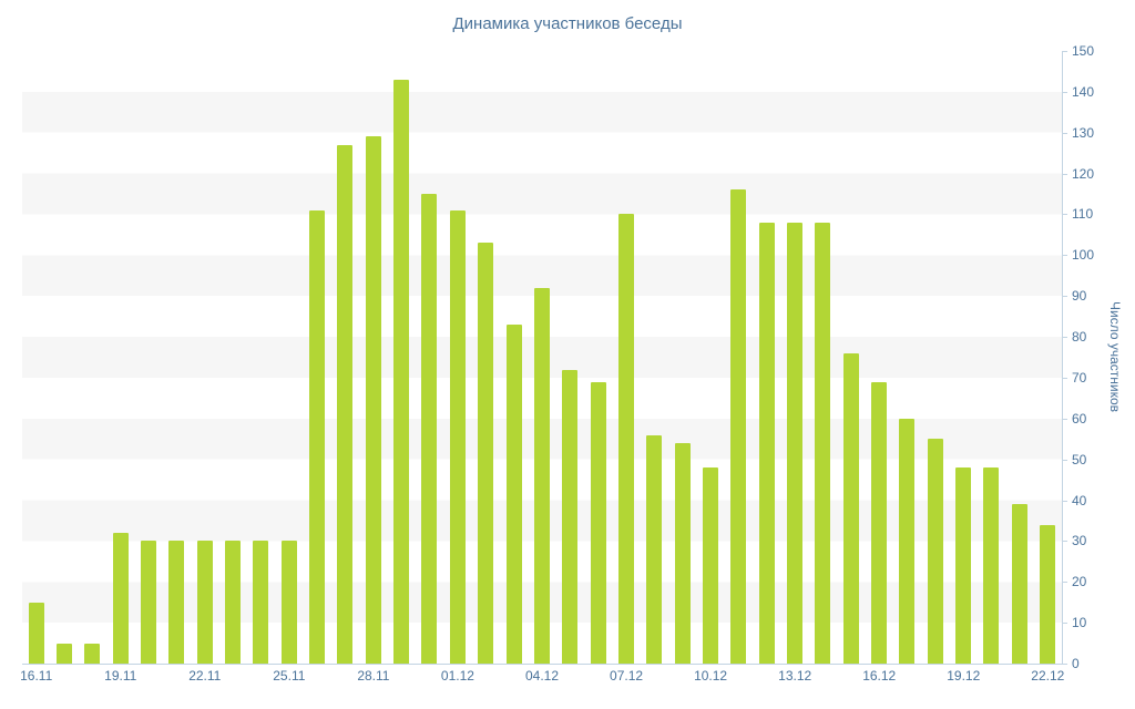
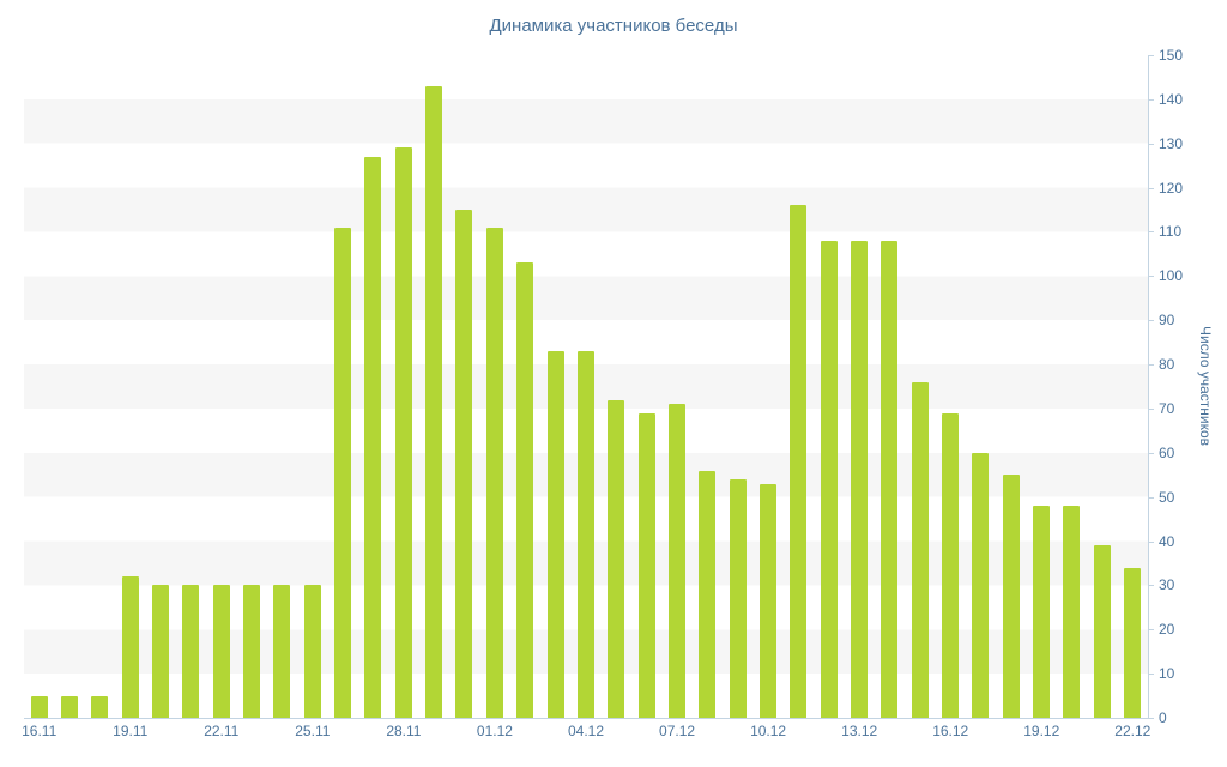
16.11: 15 -> 5
04.12: 92 -> 83
07.12: 110 -> 71
10.12: 48 -> 53
